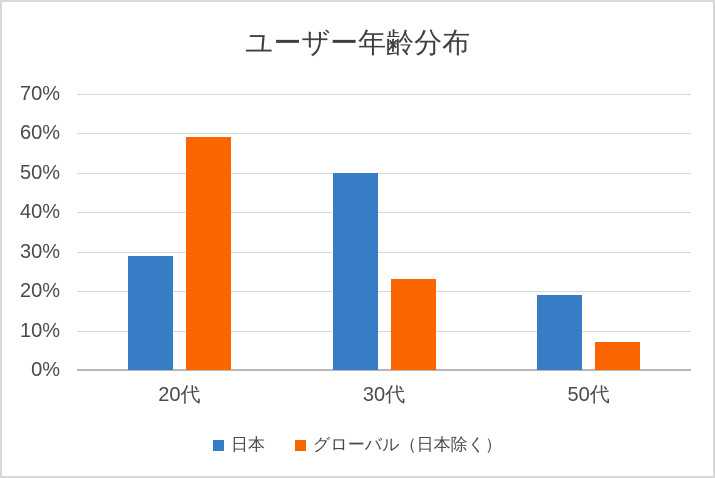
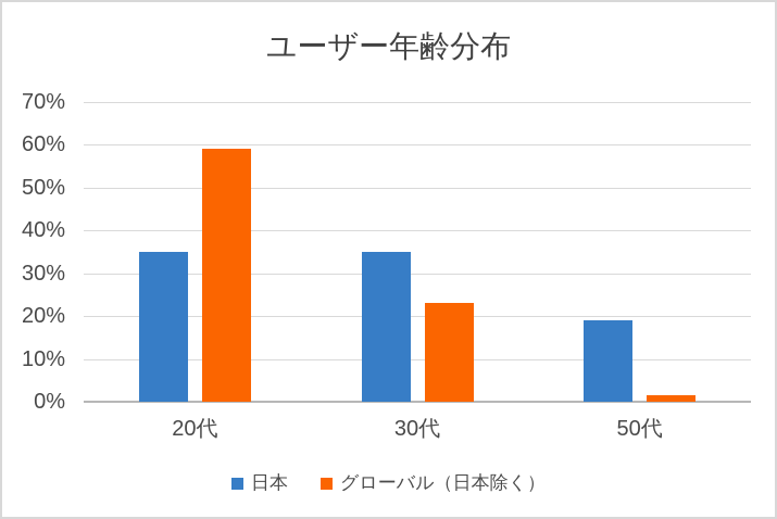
日本/20代: 29% -> 35%
日本/30代: 50% -> 35%
グローバル（日本除く）/50代: 7% -> 2%
